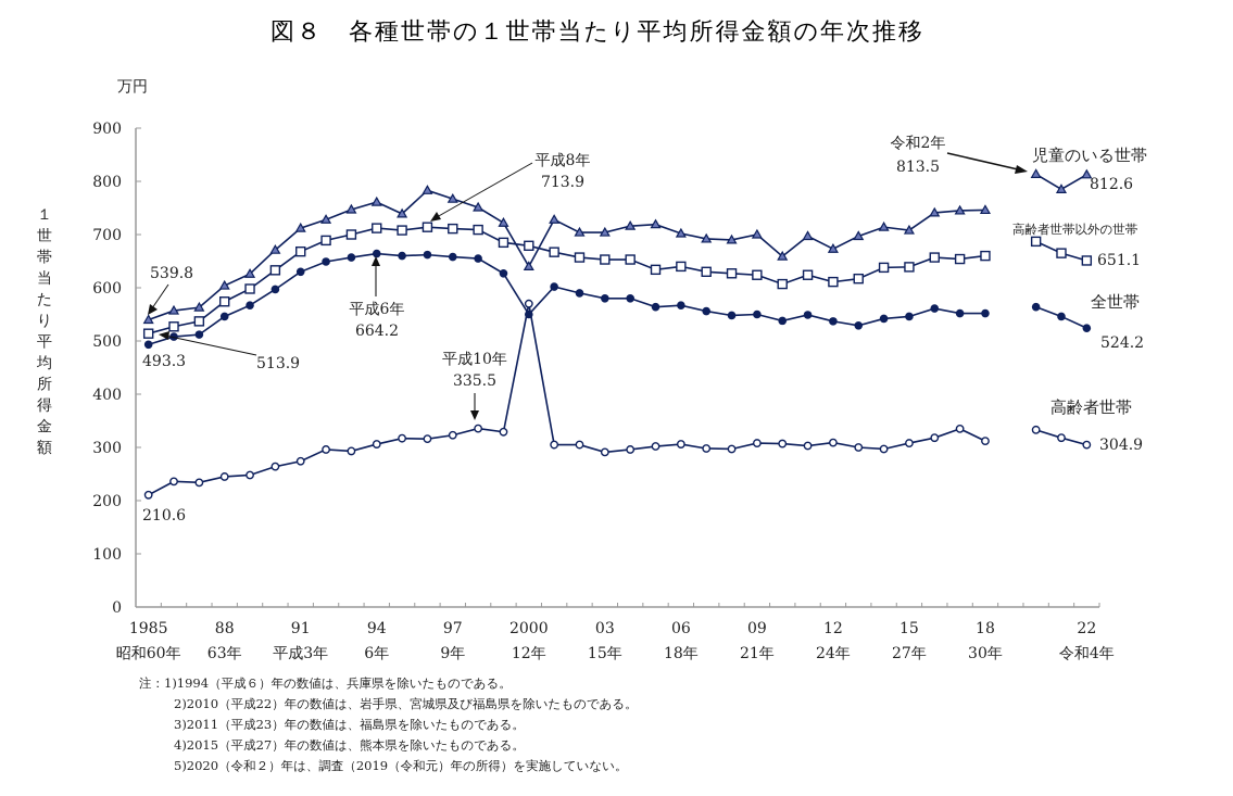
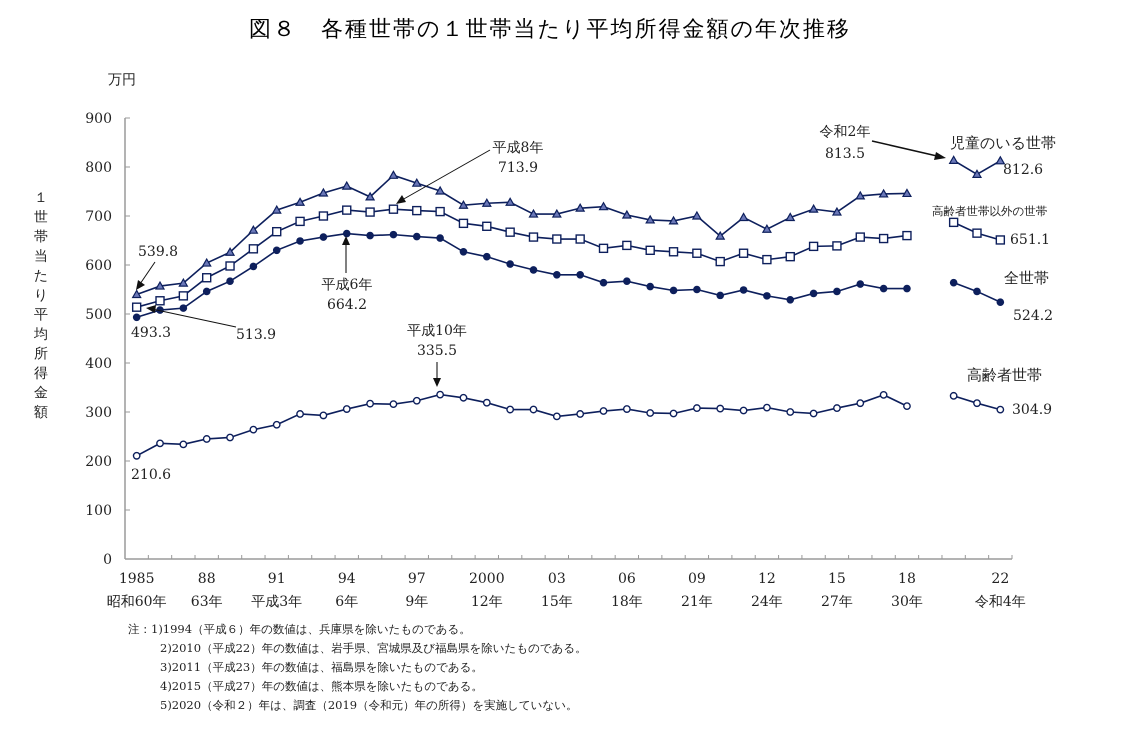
児童のいる世帯/2000: 640 -> 730
全世帯/2000: 550 -> 620
高齢者世帯/2000: 570 -> 320
